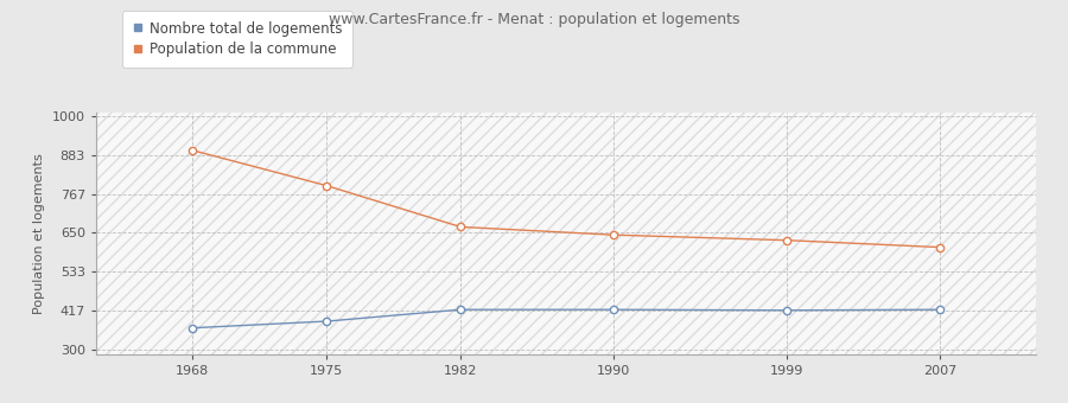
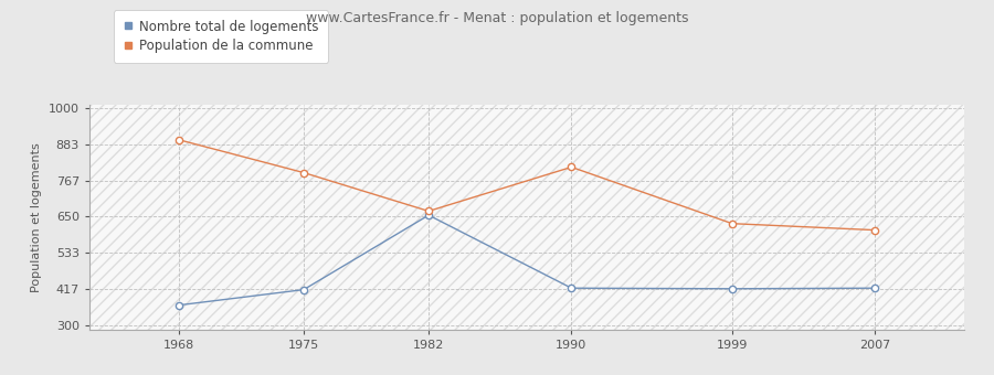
Nombre total de logements/1975: 385 -> 415
Nombre total de logements/1982: 420 -> 655
Population de la commune/1990: 644 -> 810
